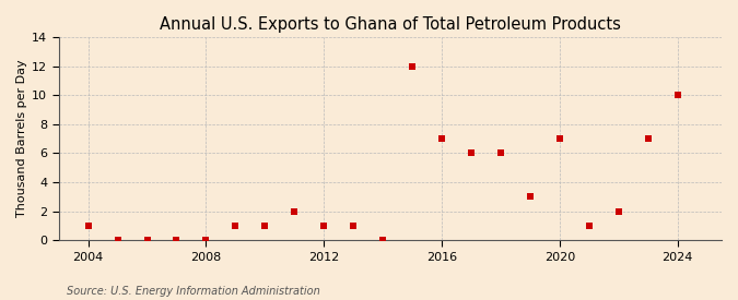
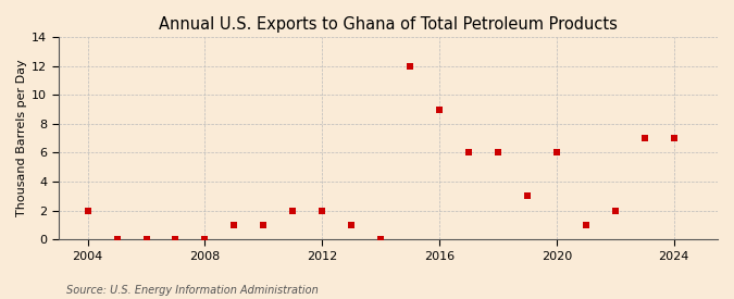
2004: 1 -> 2
2012: 1 -> 2
2016: 7 -> 9
2020: 7 -> 6
2024: 10 -> 7
